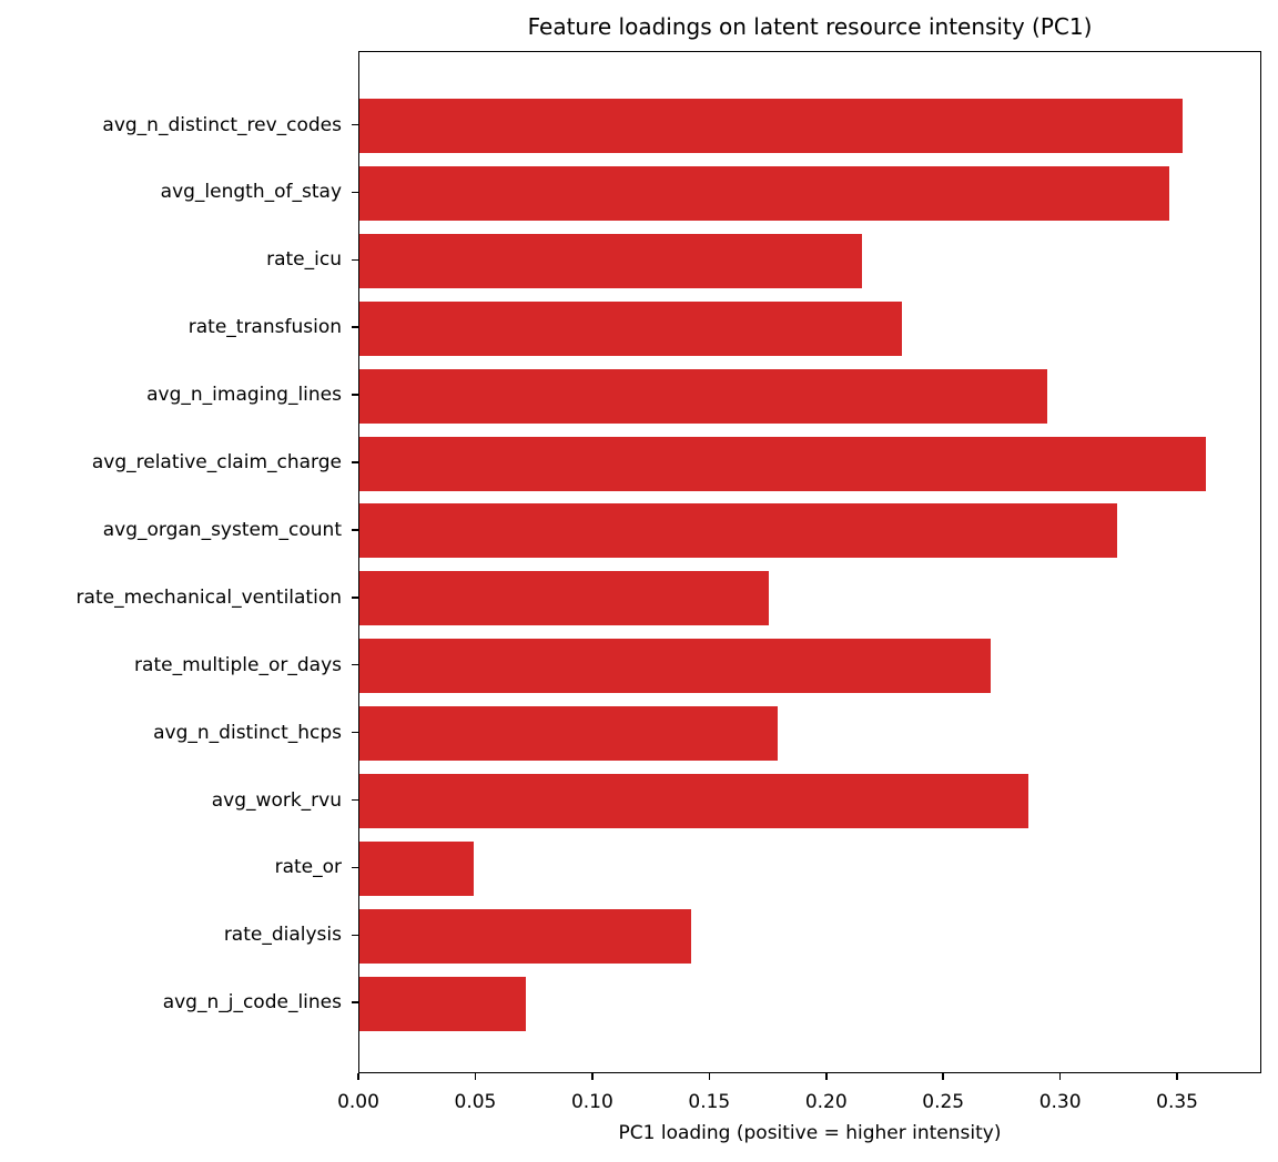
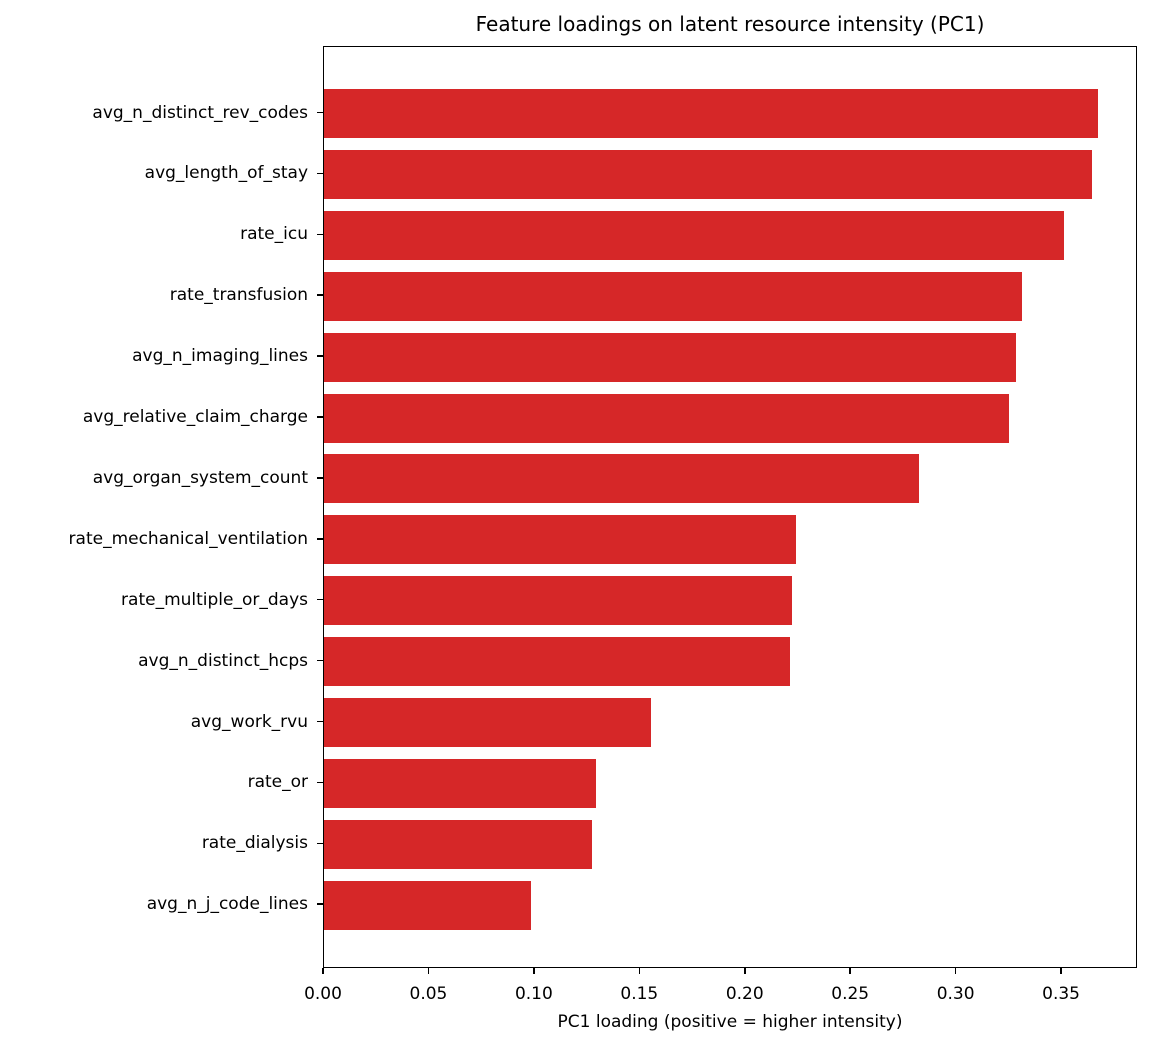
avg_n_distinct_rev_codes: 0.352 -> 0.367
avg_length_of_stay: 0.346 -> 0.364
rate_icu: 0.215 -> 0.351
rate_transfusion: 0.232 -> 0.331
avg_n_imaging_lines: 0.294 -> 0.328
avg_relative_claim_charge: 0.362 -> 0.325
avg_organ_system_count: 0.324 -> 0.282
rate_mechanical_ventilation: 0.175 -> 0.224
rate_multiple_or_days: 0.270 -> 0.222
avg_n_distinct_hcps: 0.179 -> 0.221
avg_work_rvu: 0.286 -> 0.155
rate_or: 0.049 -> 0.129
rate_dialysis: 0.142 -> 0.127
avg_n_j_code_lines: 0.071 -> 0.098
